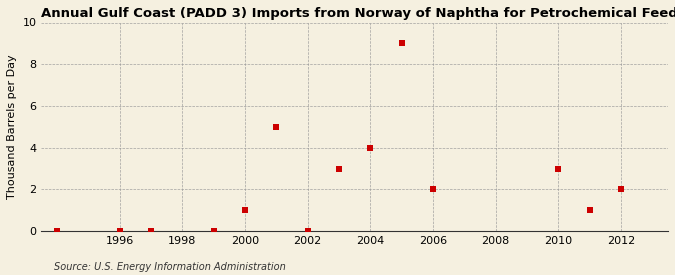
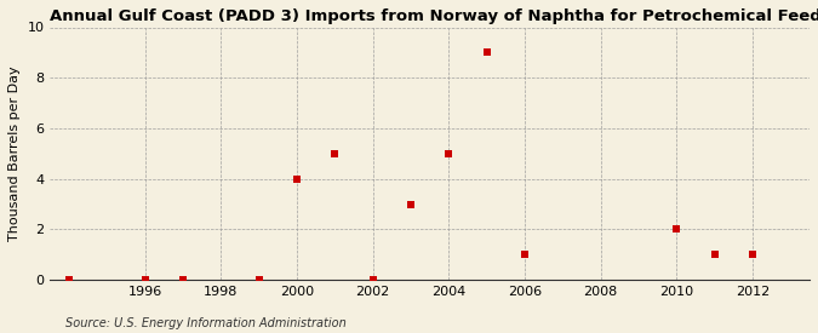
2000: 1 -> 4
2004: 4 -> 5
2006: 2 -> 1
2010: 3 -> 2
2012: 2 -> 1
